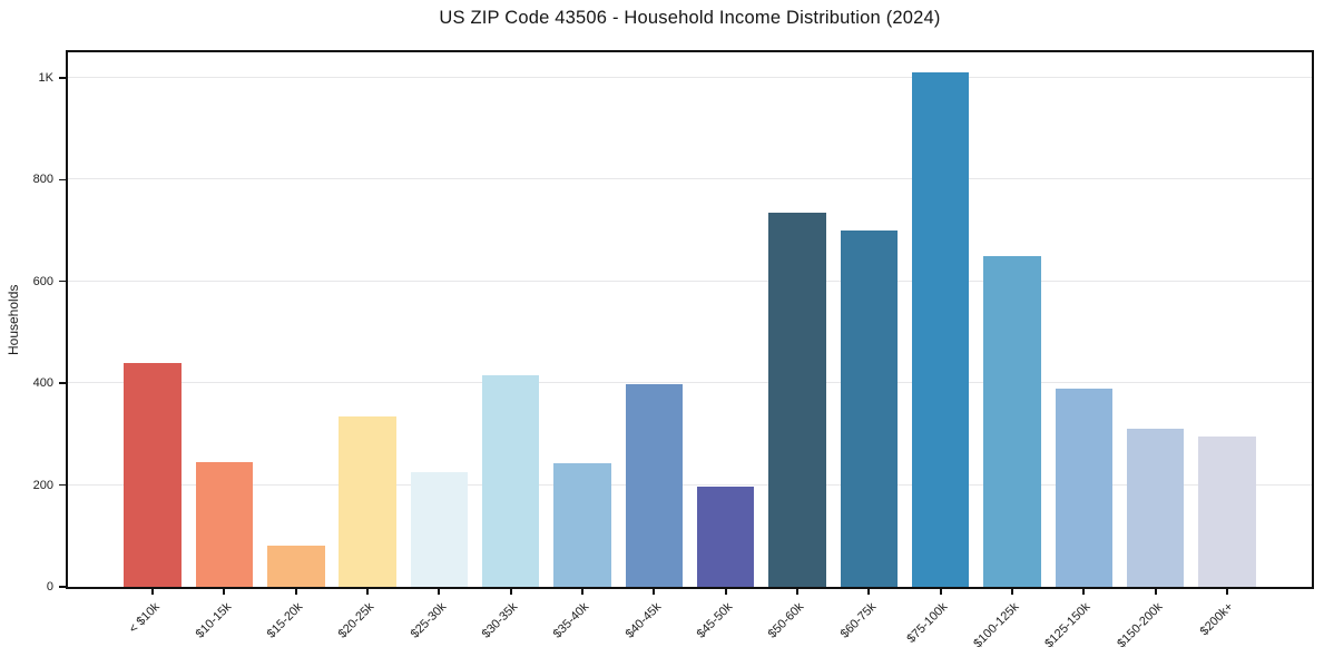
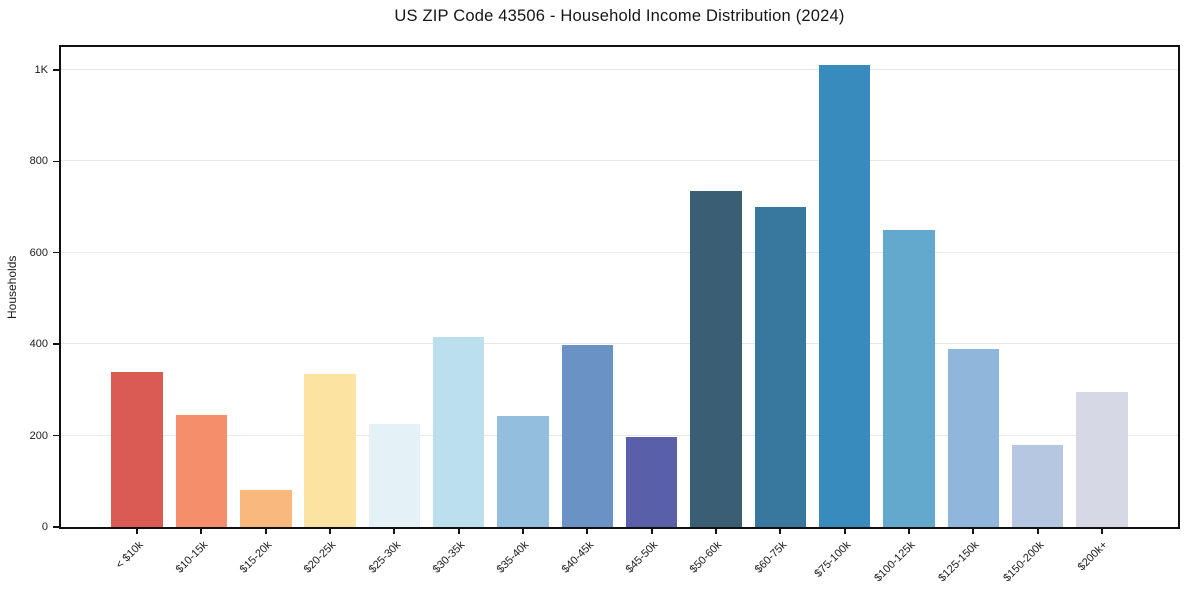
< $10k: 440 -> 340
$150-200k: 310 -> 180
